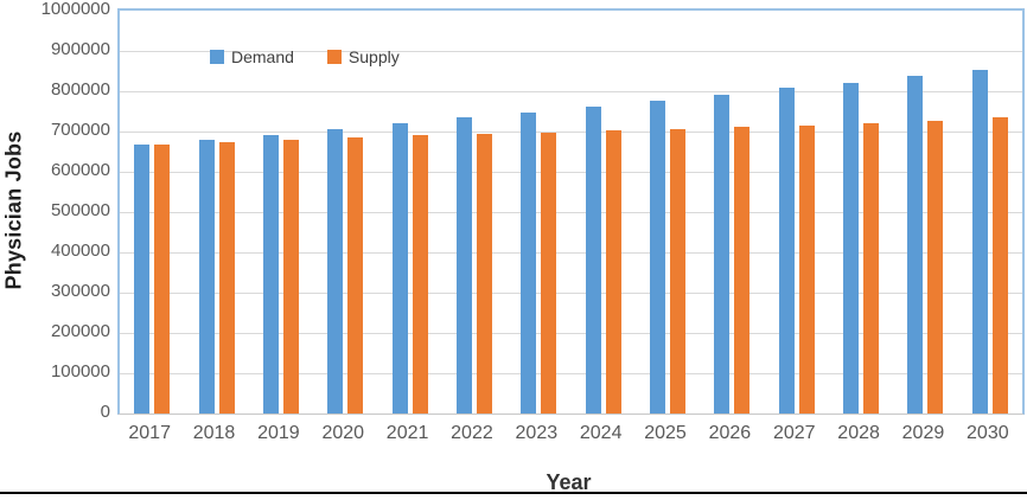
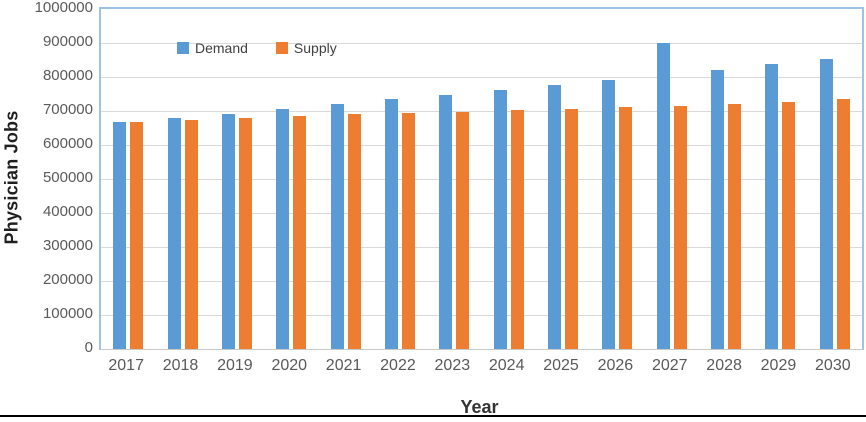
Demand/2027: 810000 -> 900000
